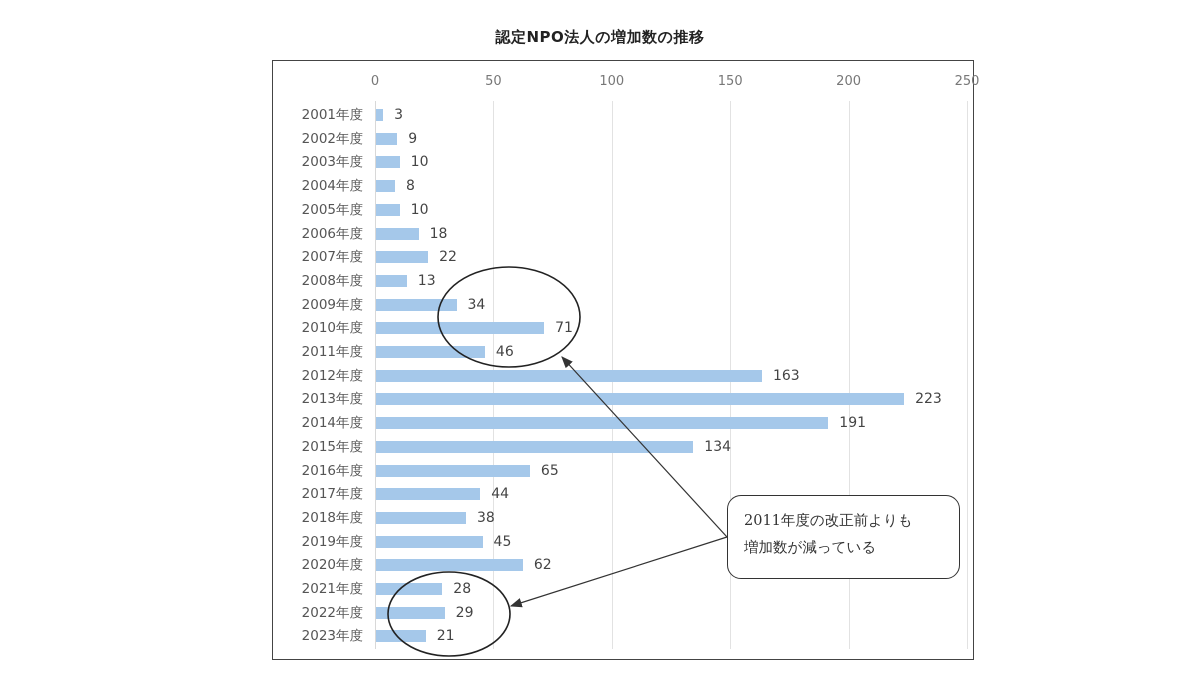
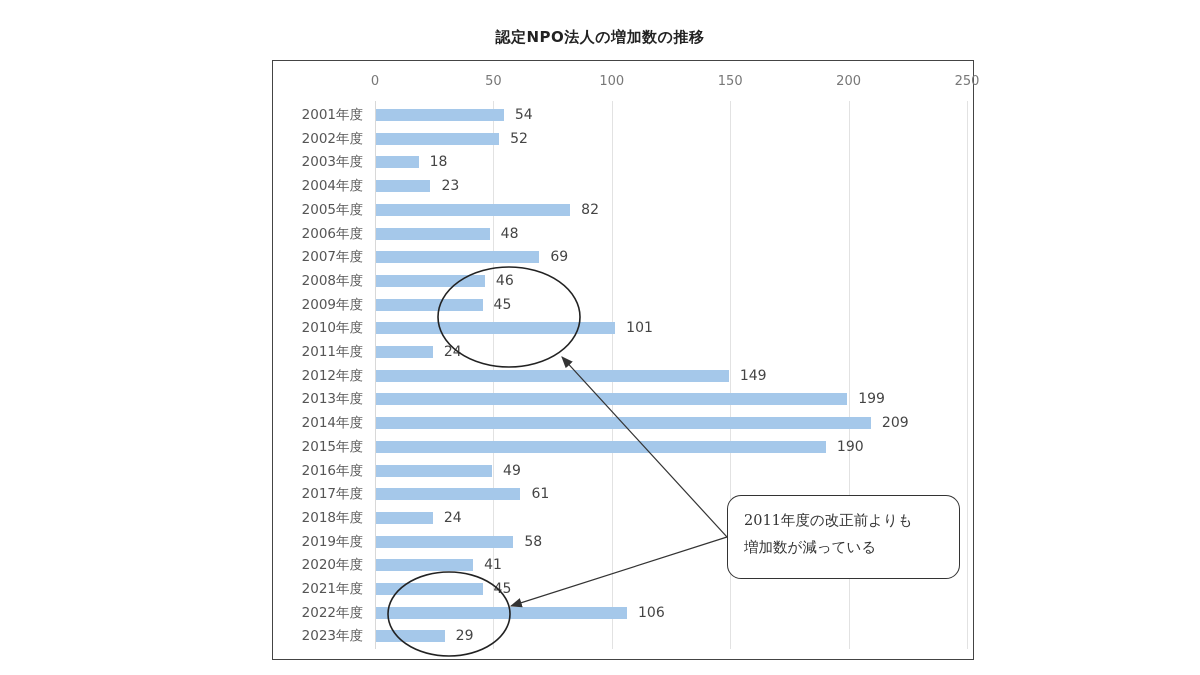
2001年度: 3 -> 54
2002年度: 9 -> 52
2003年度: 10 -> 18
2004年度: 8 -> 23
2005年度: 10 -> 82
2006年度: 18 -> 48
2007年度: 22 -> 69
2008年度: 13 -> 46
2009年度: 34 -> 45
2010年度: 71 -> 101
2011年度: 46 -> 24
2012年度: 163 -> 149
2013年度: 223 -> 199
2014年度: 191 -> 209
2015年度: 134 -> 190
2016年度: 65 -> 49
2017年度: 44 -> 61
2018年度: 38 -> 24
2019年度: 45 -> 58
2020年度: 62 -> 41
2021年度: 28 -> 45
2022年度: 29 -> 106
2023年度: 21 -> 29
